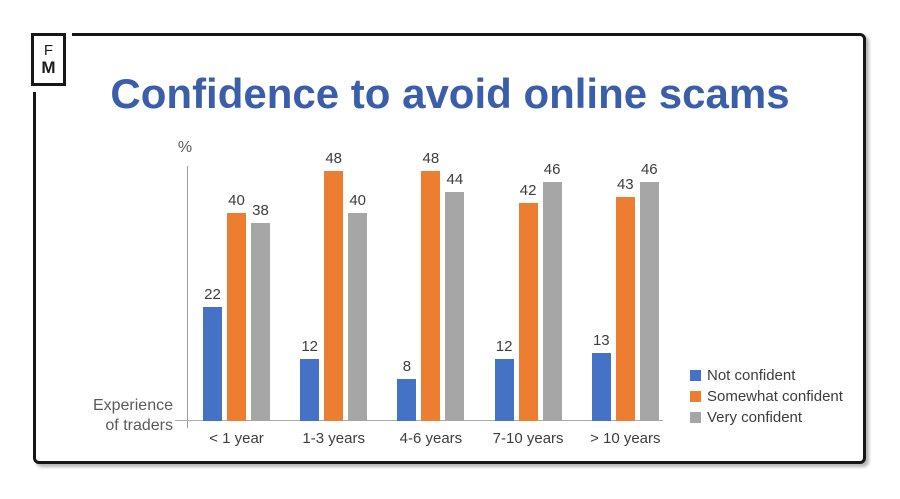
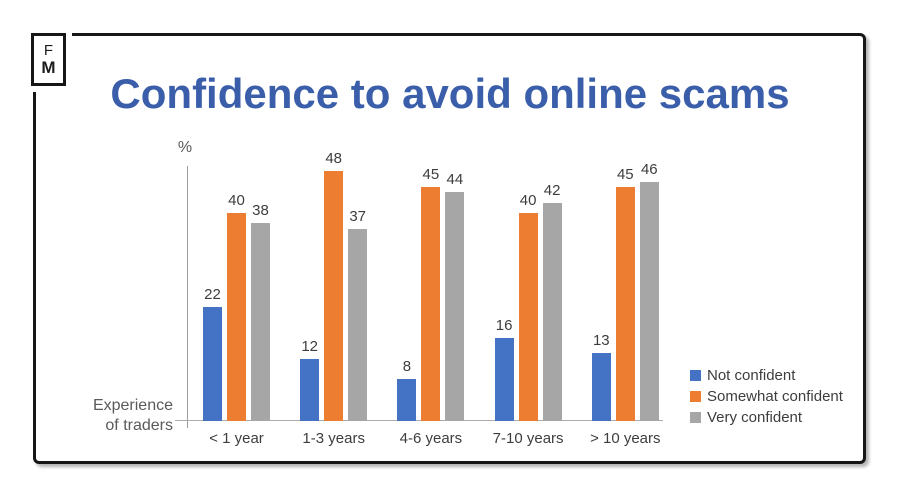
Very confident/1-3 years: 40 -> 37
Somewhat confident/4-6 years: 48 -> 45
Not confident/7-10 years: 12 -> 16
Somewhat confident/7-10 years: 42 -> 40
Very confident/7-10 years: 46 -> 42
Somewhat confident/> 10 years: 43 -> 45
